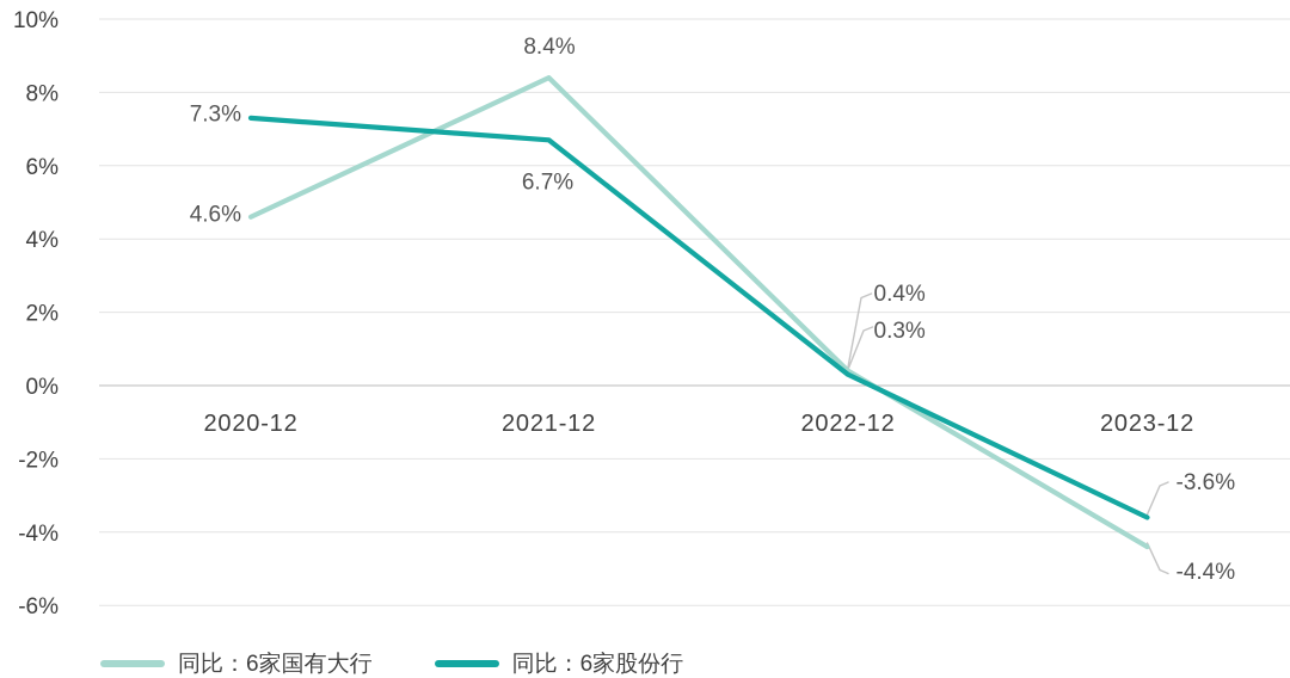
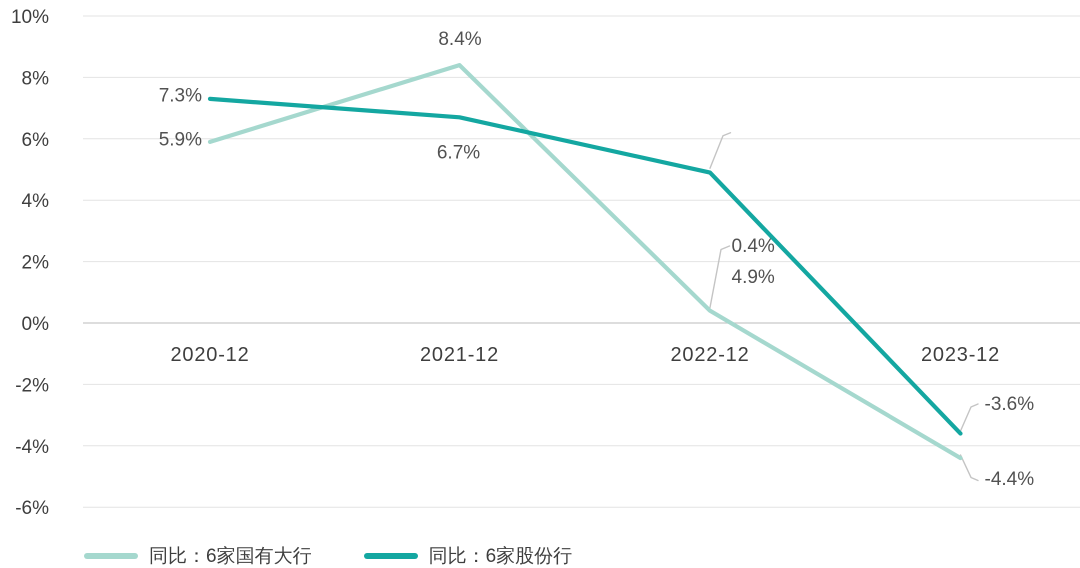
同比：6家国有大行/2020-12: 4.6% -> 5.9%
同比：6家股份行/2022-12: 0.3% -> 4.9%
